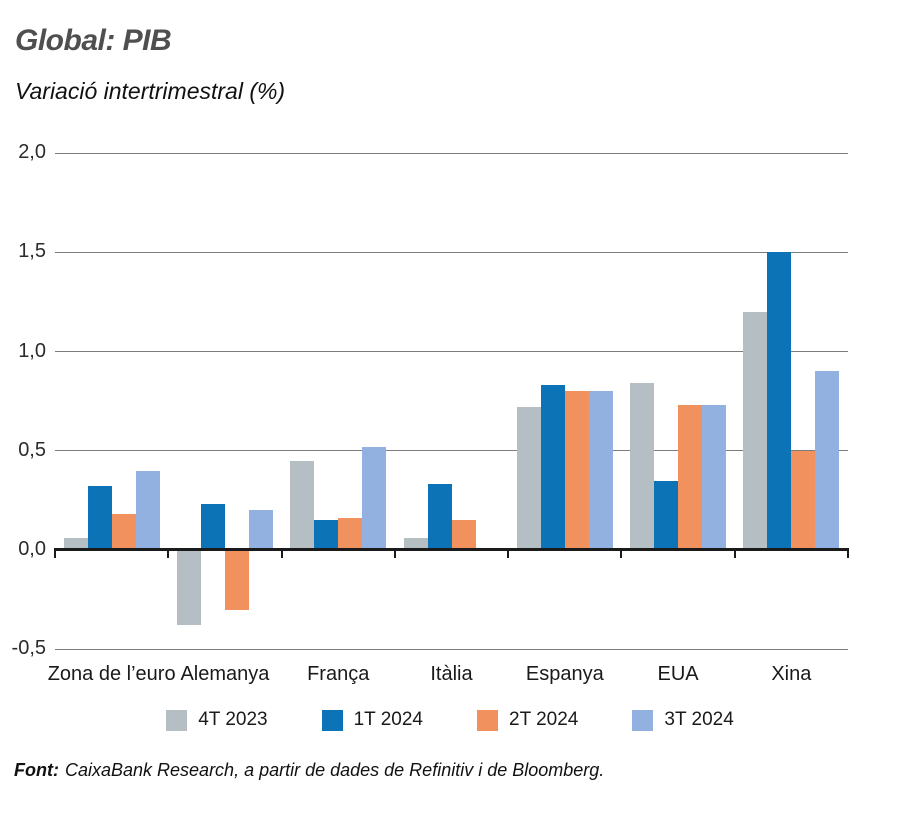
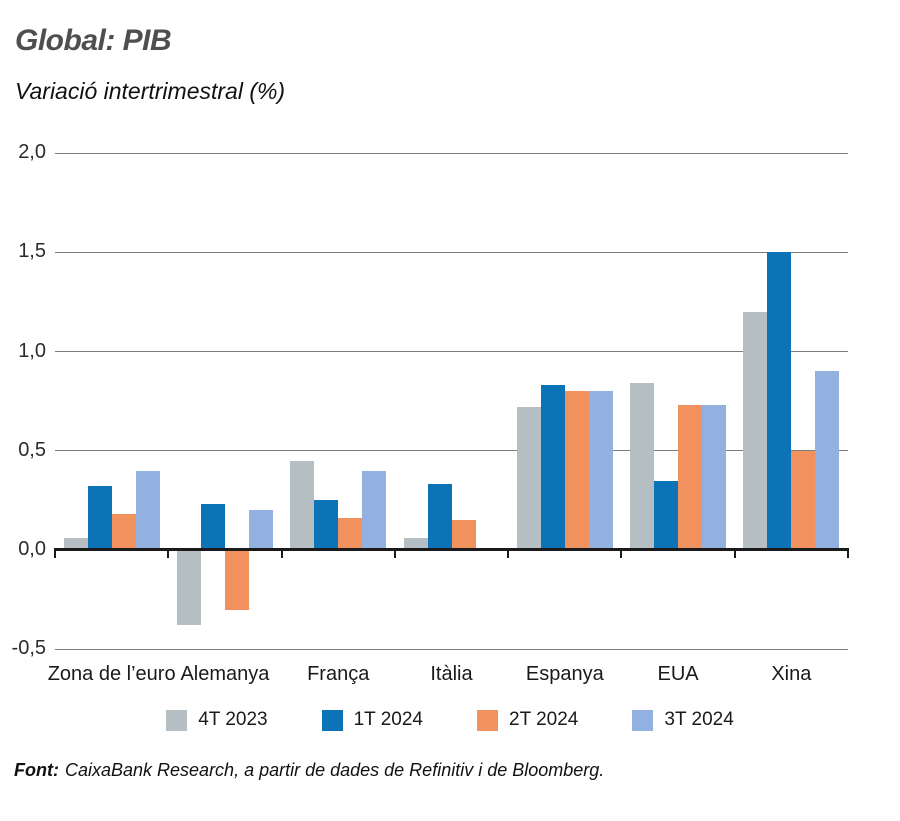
1T 2024/França: 0,15 -> 0,25
3T 2024/França: 0,52 -> 0,40
